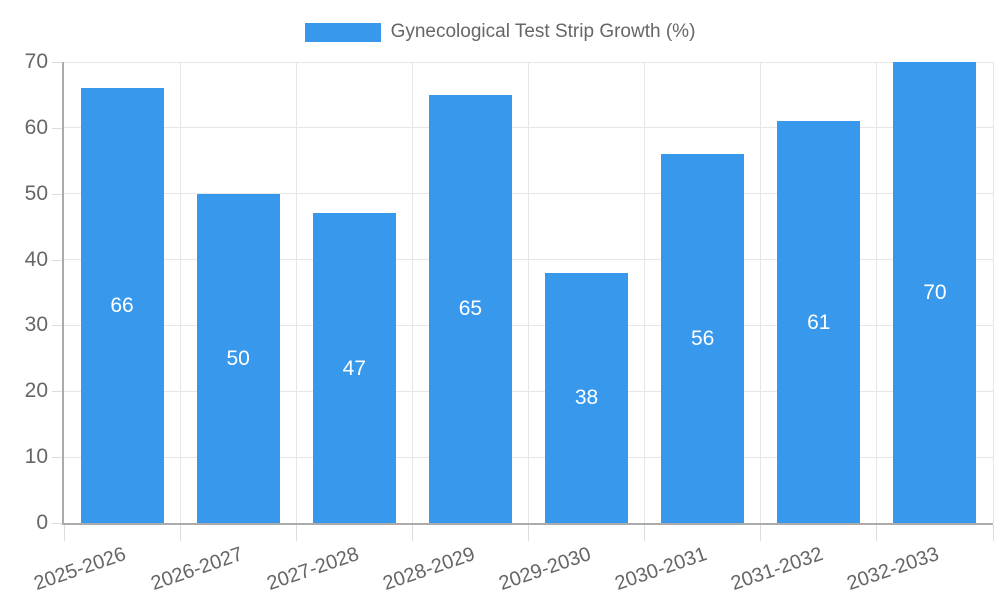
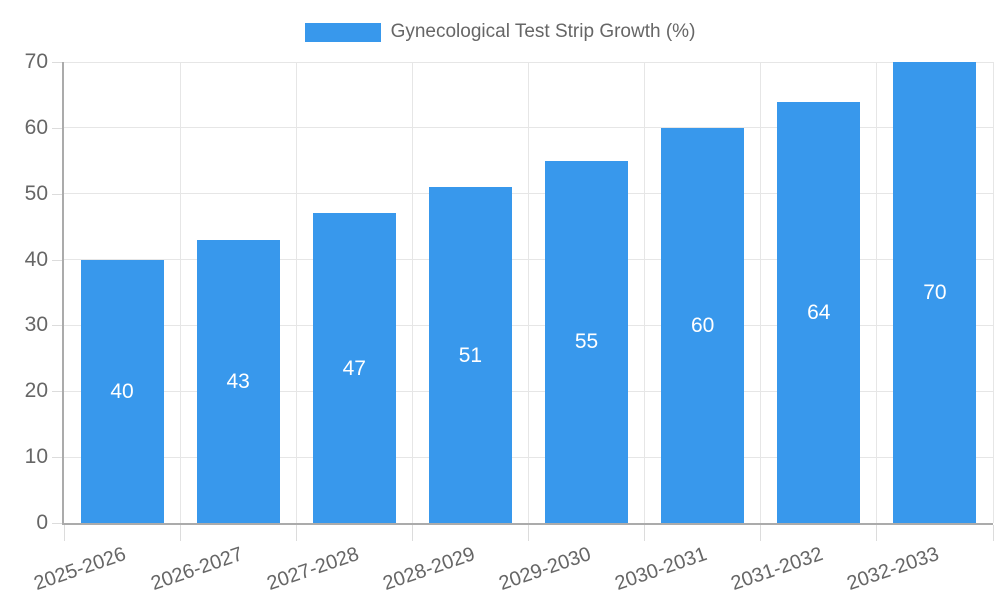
2025-2026: 66 -> 40
2026-2027: 50 -> 43
2028-2029: 65 -> 51
2029-2030: 38 -> 55
2030-2031: 56 -> 60
2031-2032: 61 -> 64
